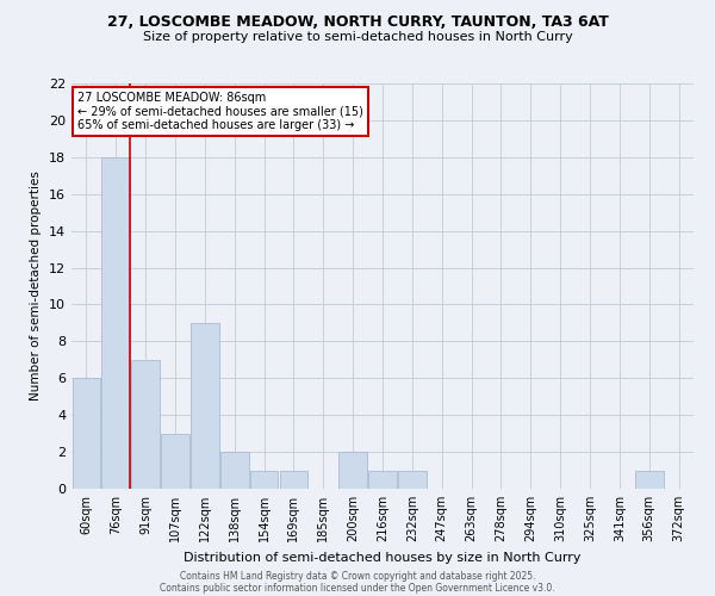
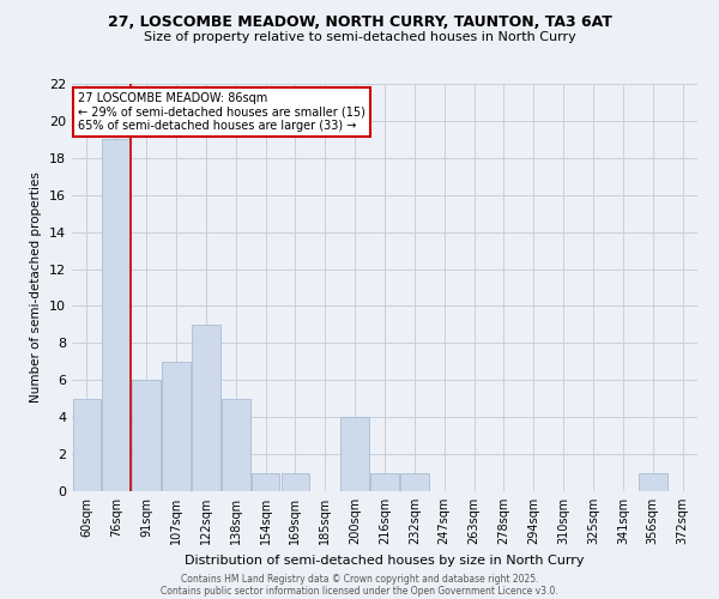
60sqm: 6 -> 5
76sqm: 18 -> 19
91sqm: 7 -> 6
107sqm: 3 -> 7
138sqm: 2 -> 5
200sqm: 2 -> 4
